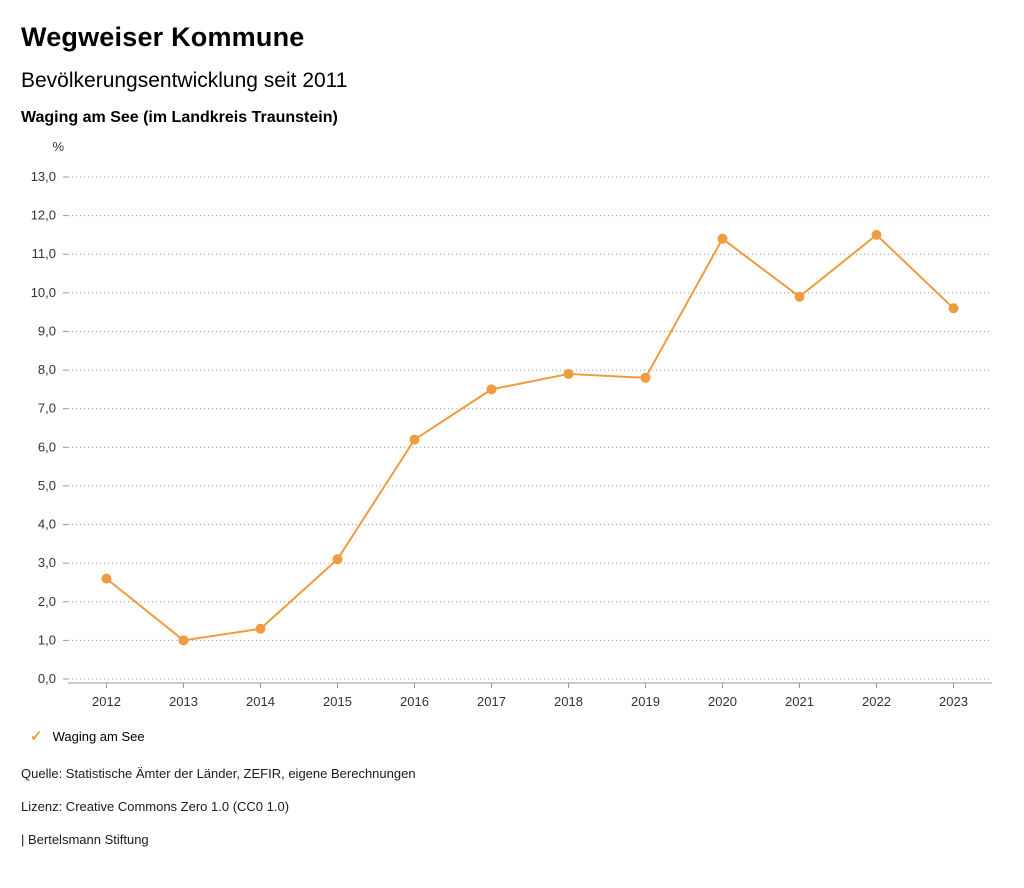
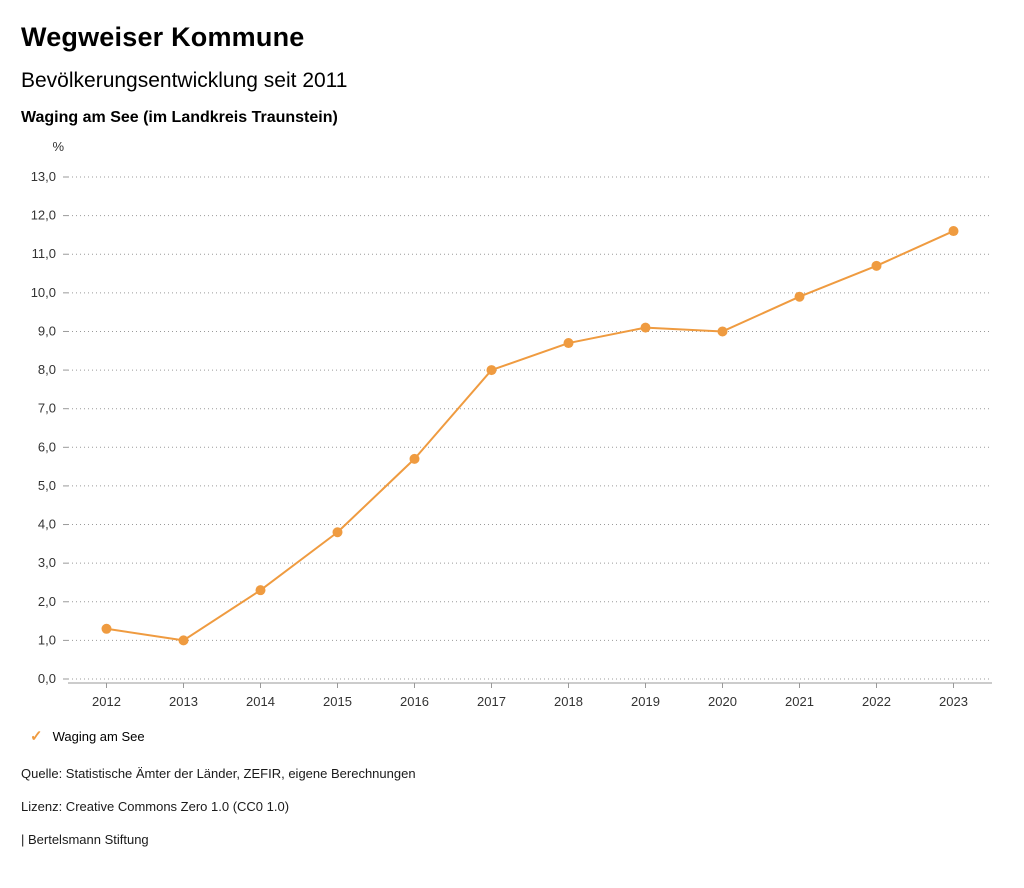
2012: 2,6 -> 1,3
2014: 1,3 -> 2,3
2015: 3,1 -> 3,8
2016: 6,2 -> 5,7
2017: 7,5 -> 8,0
2018: 7,9 -> 8,7
2019: 7,8 -> 9,1
2020: 11,4 -> 9,0
2022: 11,5 -> 10,7
2023: 9,6 -> 11,6
